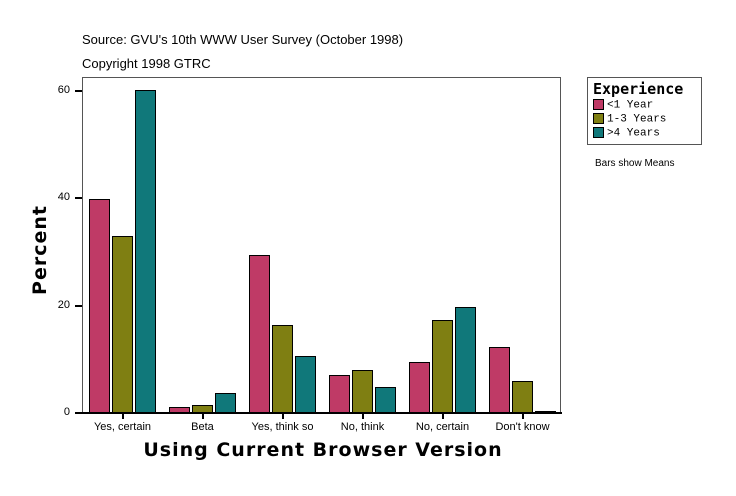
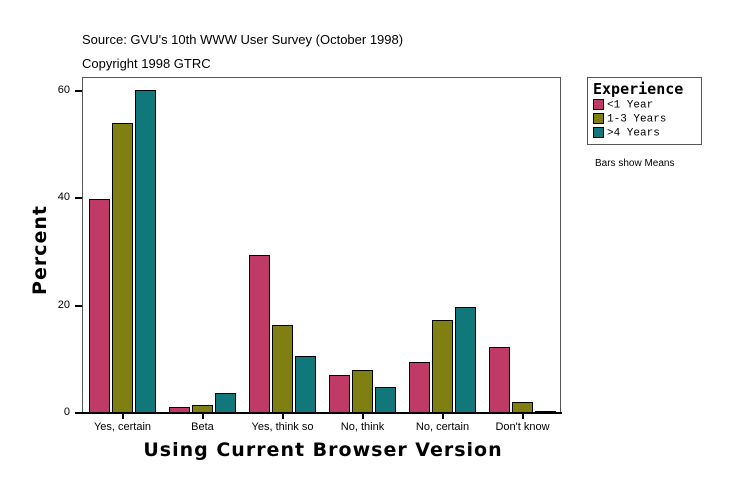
1-3 Years/Yes, certain: 33 -> 54
1-3 Years/Don't know: 6 -> 2
